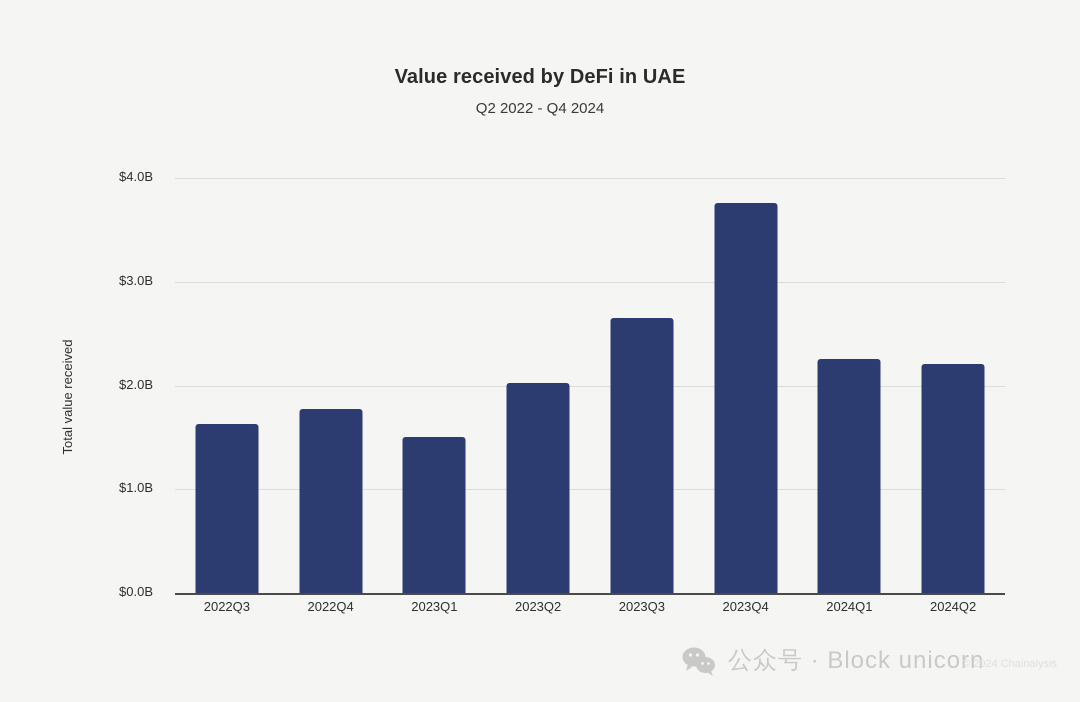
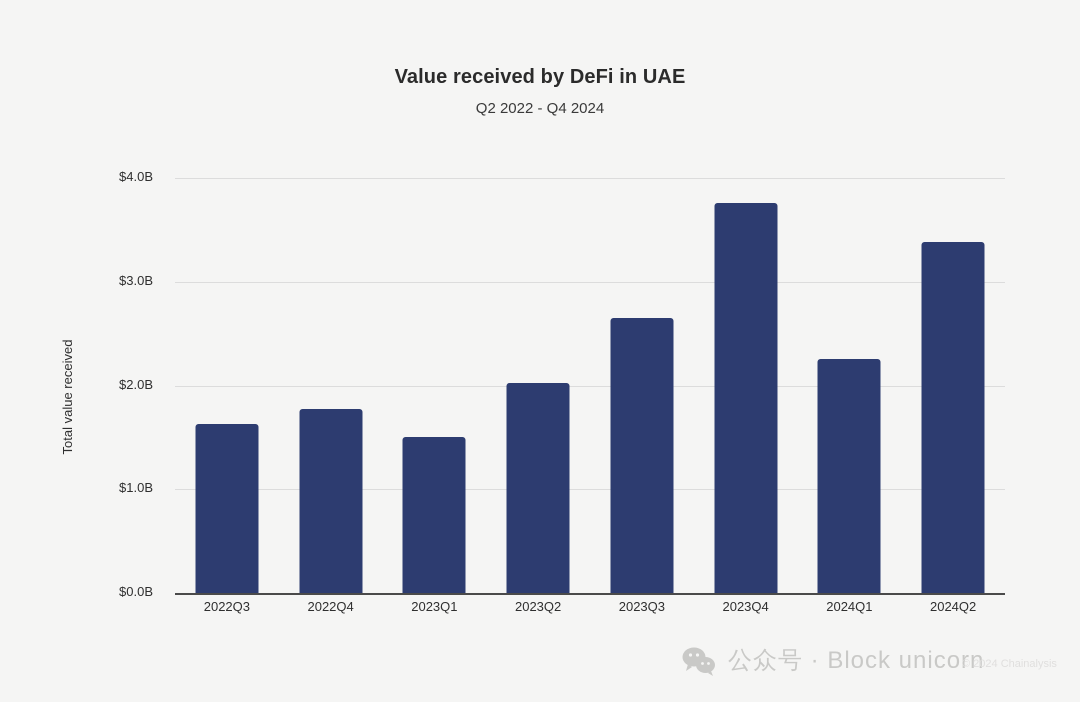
2024Q2: $2.21B -> $3.38B
